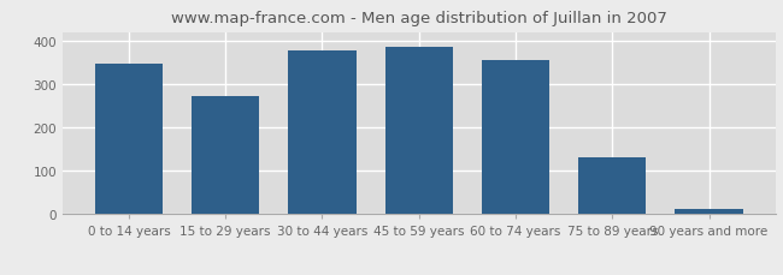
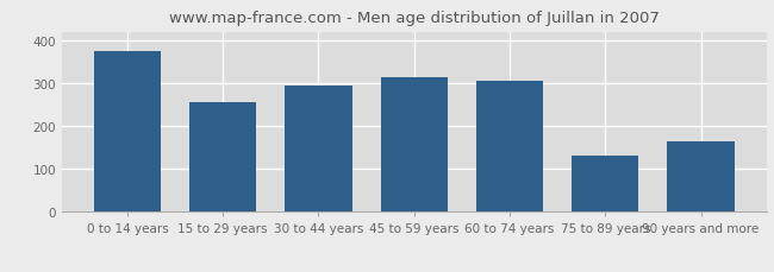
0 to 14 years: 348 -> 375
15 to 29 years: 272 -> 255
30 to 44 years: 377 -> 295
45 to 59 years: 385 -> 315
60 to 74 years: 356 -> 305
90 years and more: 13 -> 165
